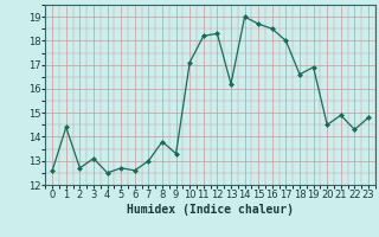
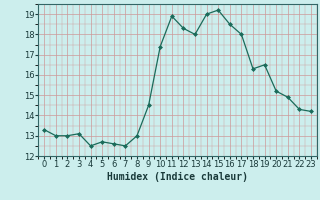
0: 12.6 -> 13.3
1: 14.4 -> 13.0
2: 12.7 -> 13.0
7: 13.0 -> 12.5
8: 13.8 -> 13.0
9: 13.3 -> 14.5
10: 17.1 -> 17.4
11: 18.2 -> 18.9
13: 16.2 -> 18.0
15: 18.7 -> 19.2
18: 16.6 -> 16.3
19: 16.9 -> 16.5
20: 14.5 -> 15.2
23: 14.8 -> 14.2
